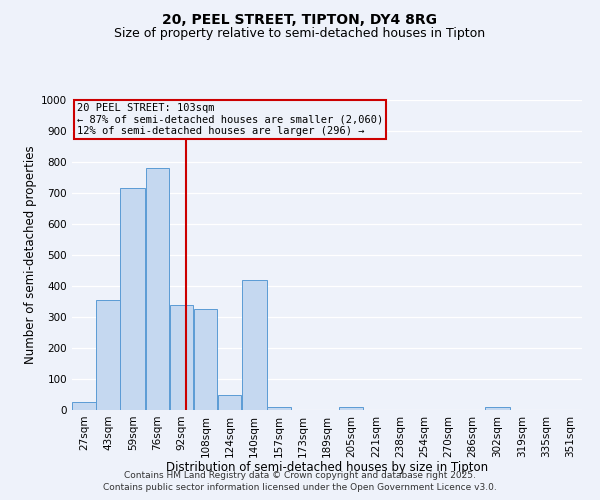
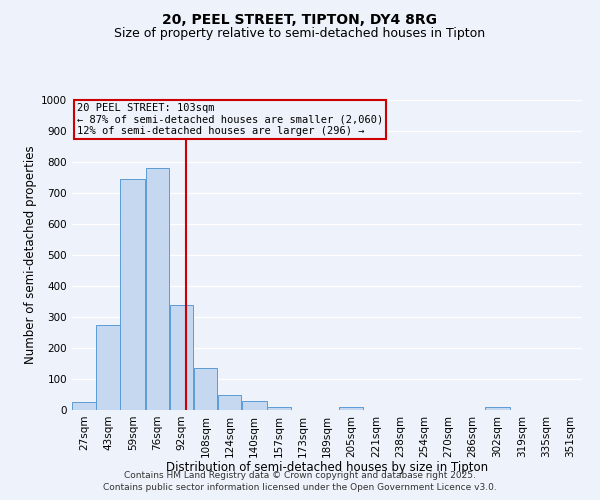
43sqm: 355 -> 275
59sqm: 715 -> 745
108sqm: 325 -> 135
140sqm: 420 -> 28
